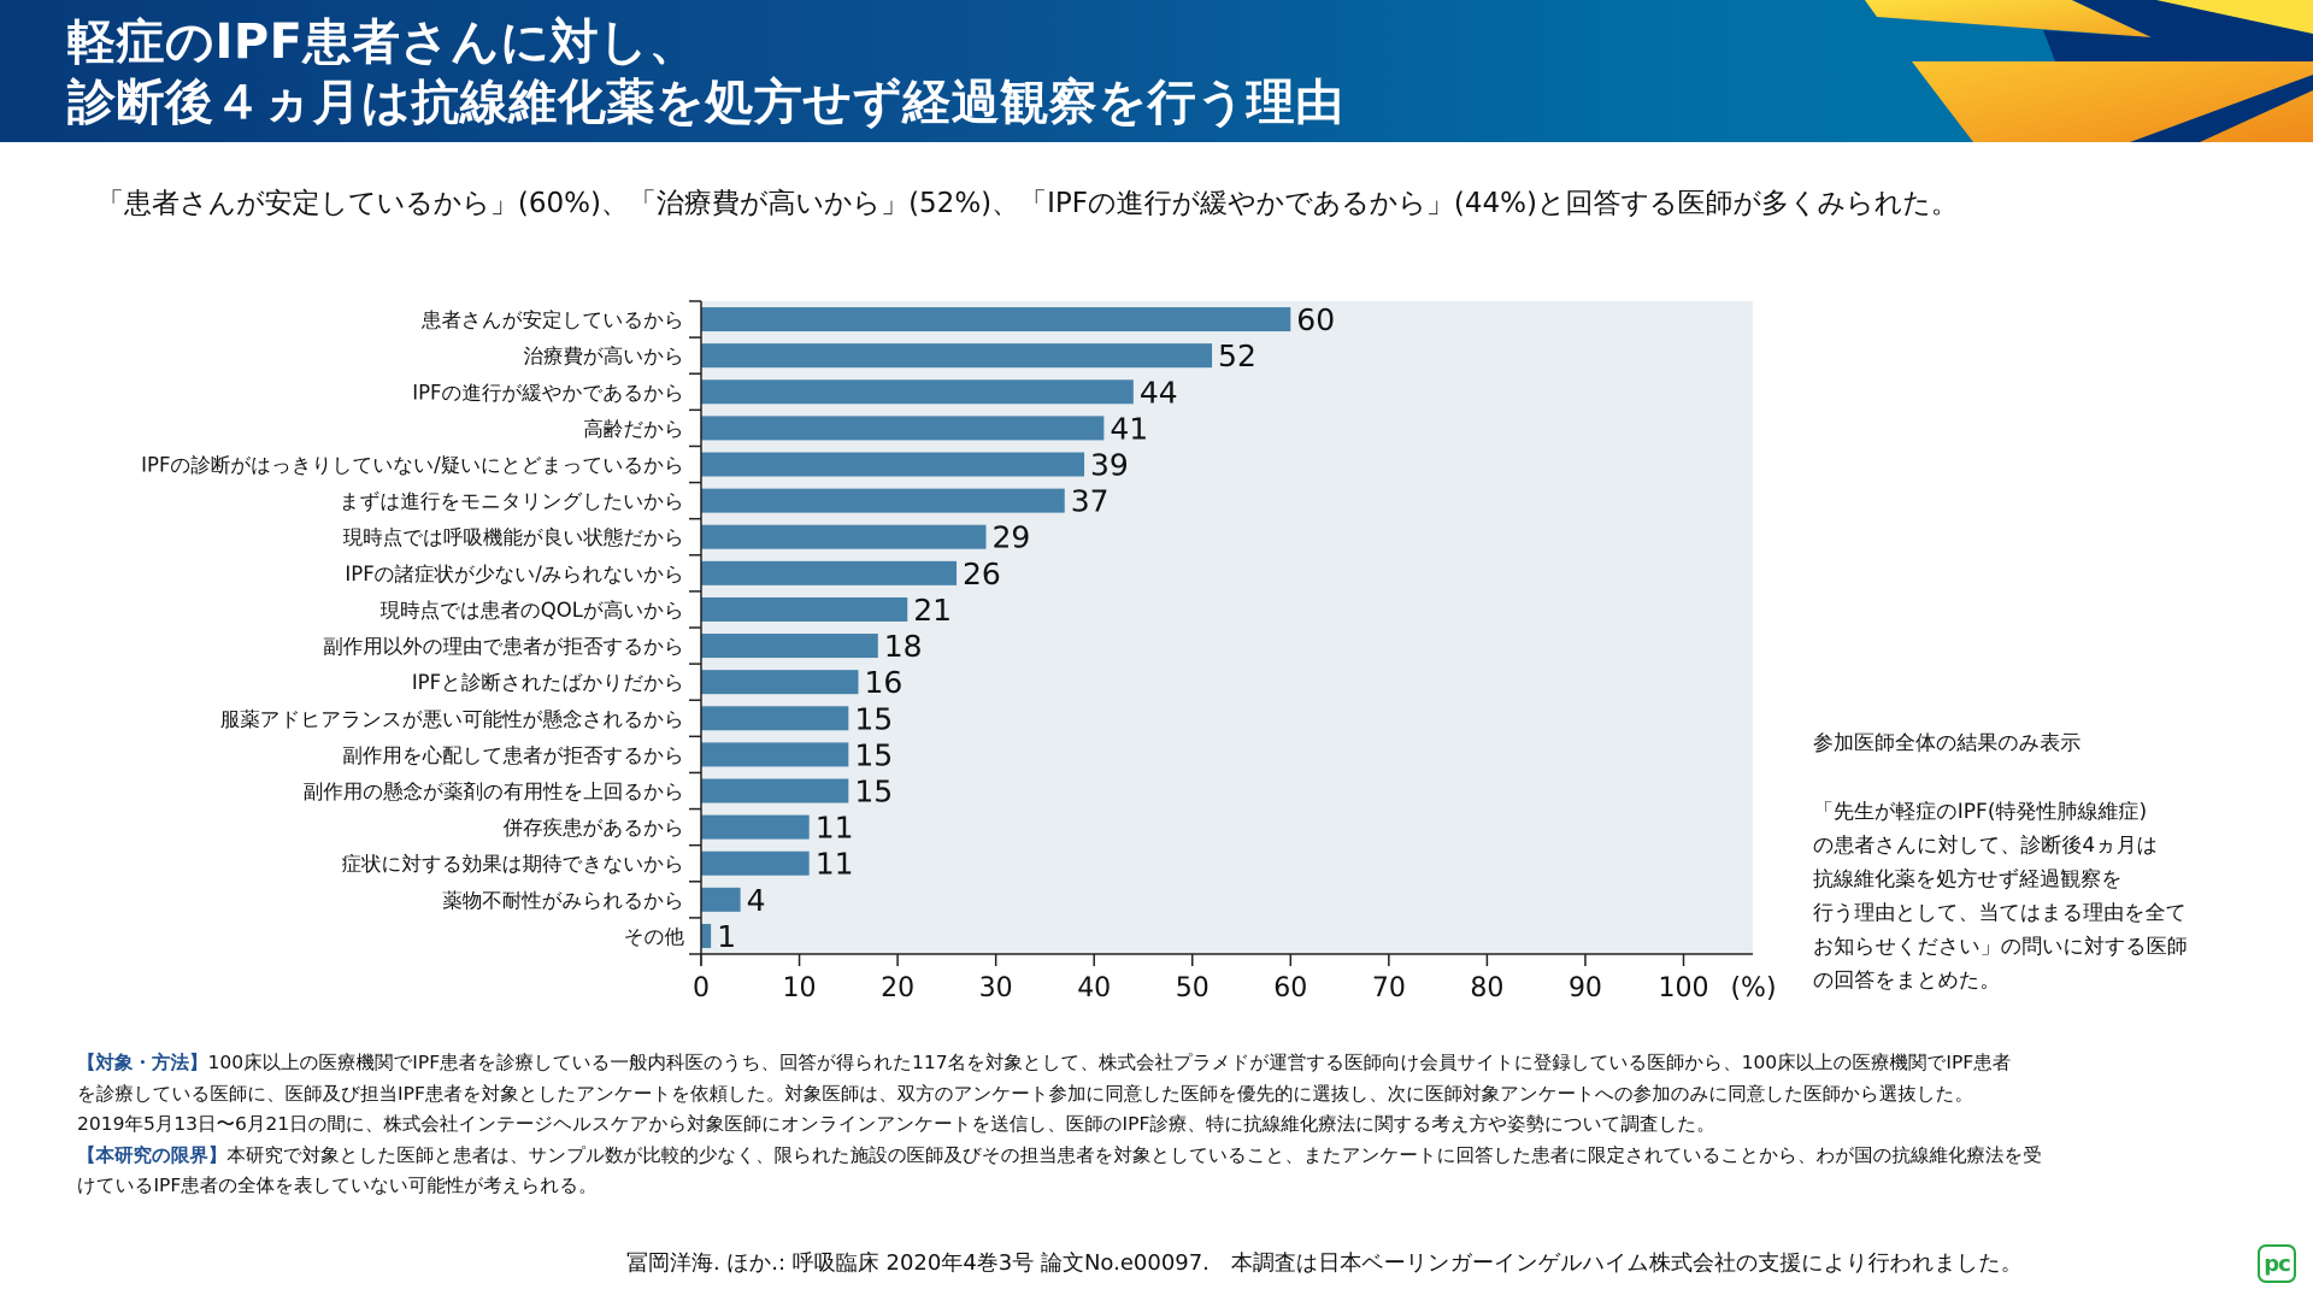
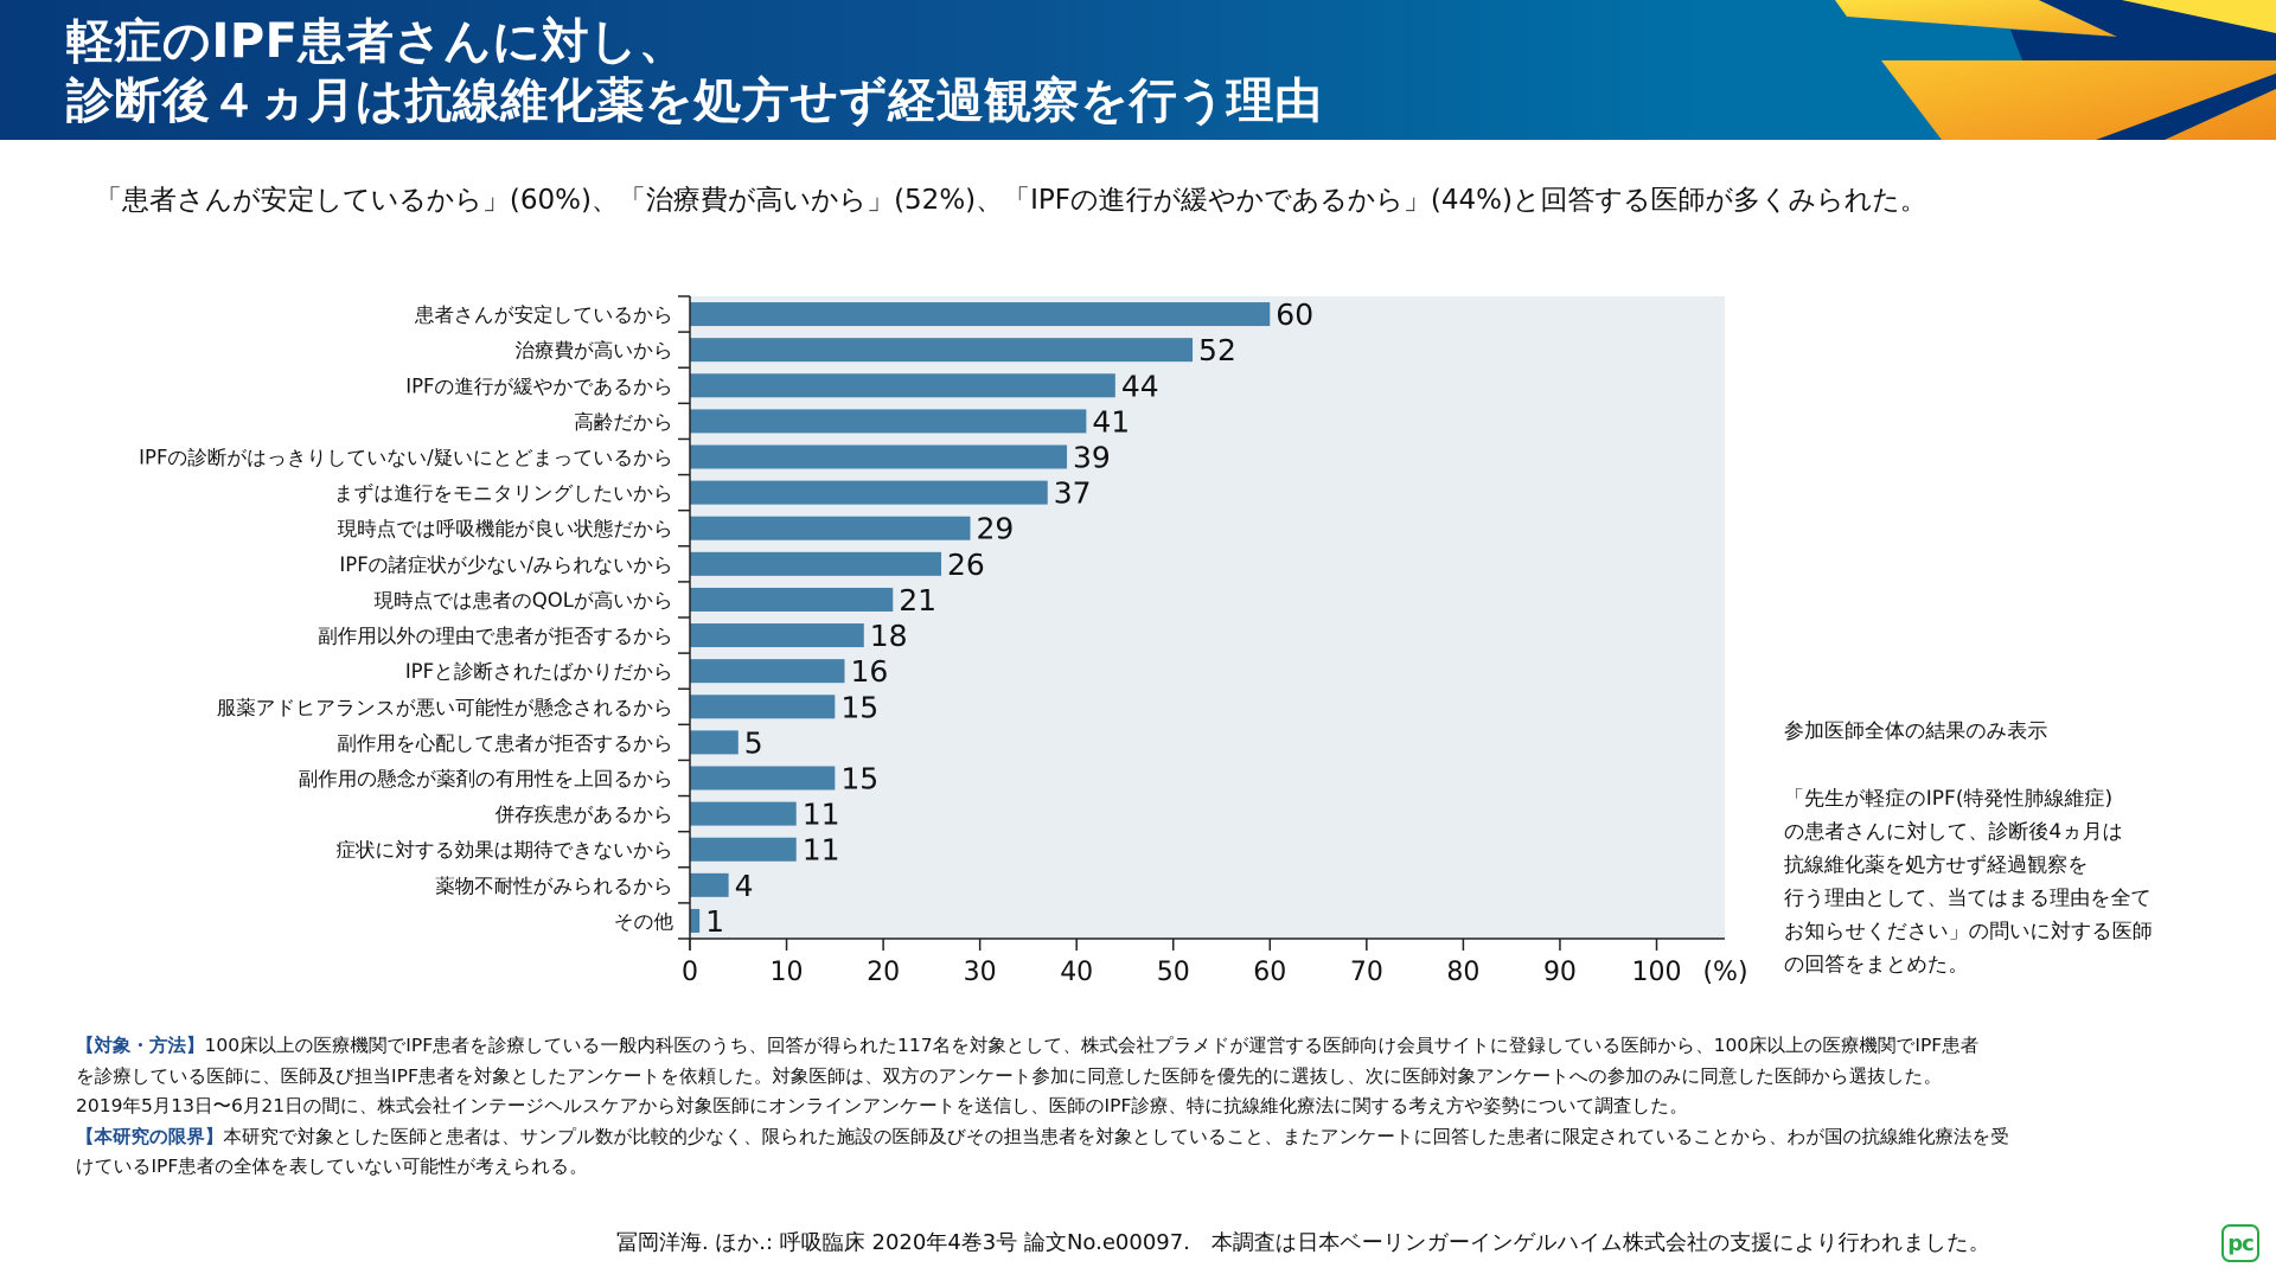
副作用を心配して患者が拒否するから: 15 -> 5
